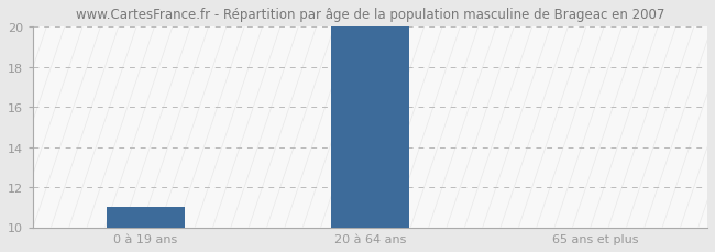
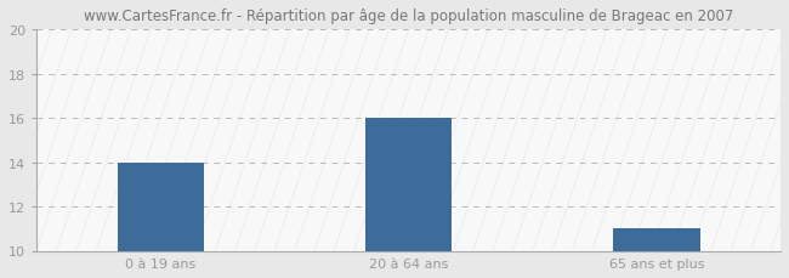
0 à 19 ans: 11 -> 14
20 à 64 ans: 20 -> 16
65 ans et plus: 10 -> 11
